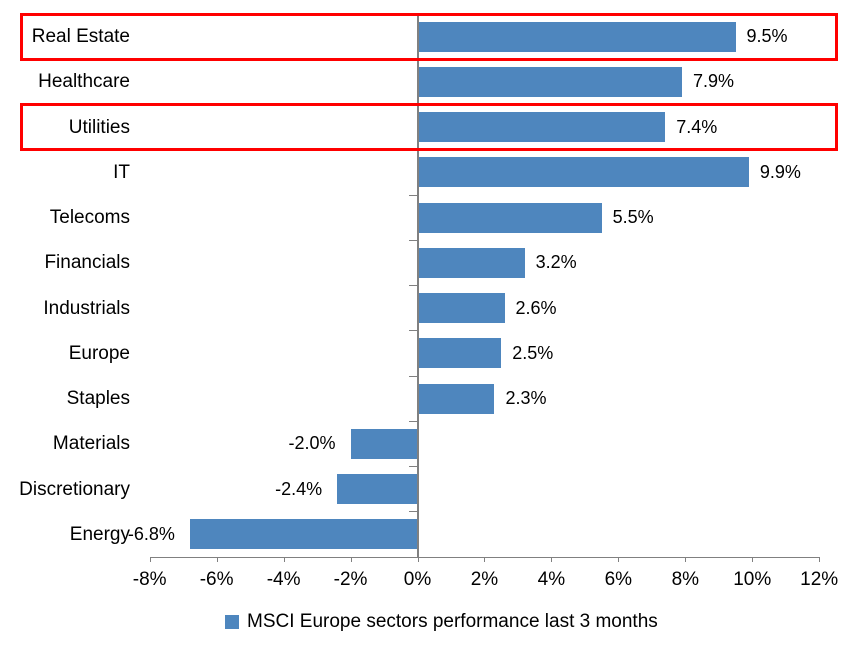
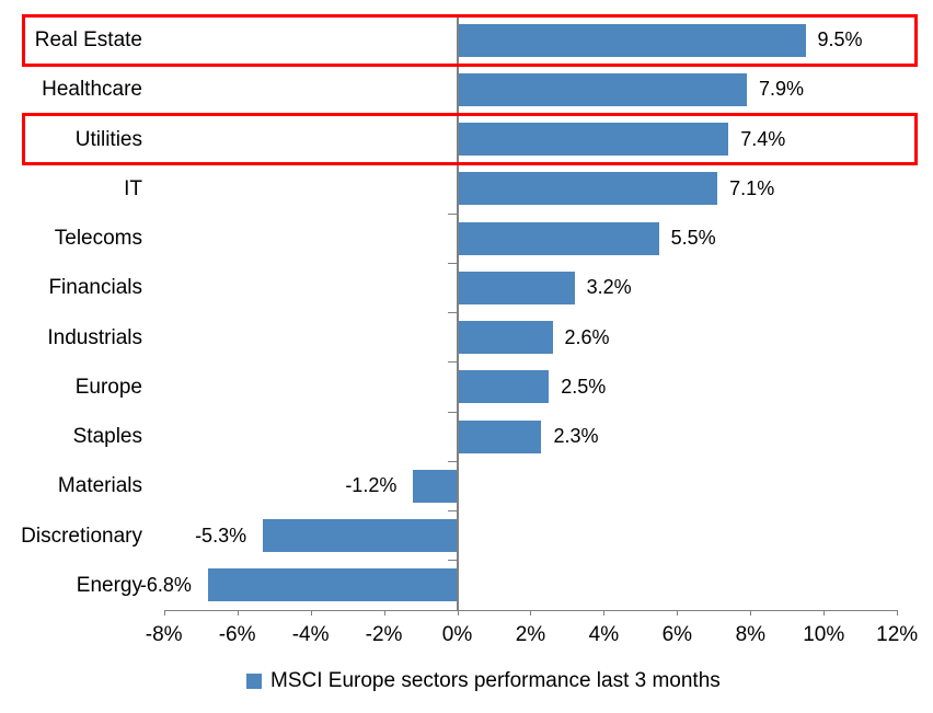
IT: 9.9% -> 7.1%
Materials: -2.0% -> -1.2%
Discretionary: -2.4% -> -5.3%
